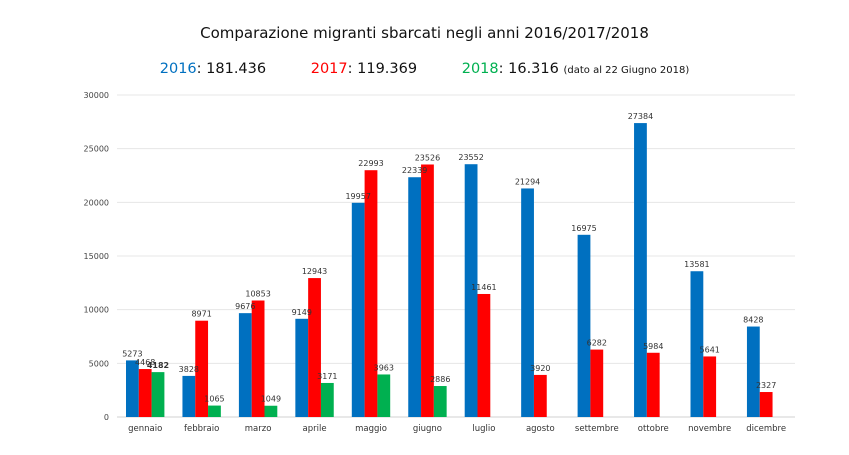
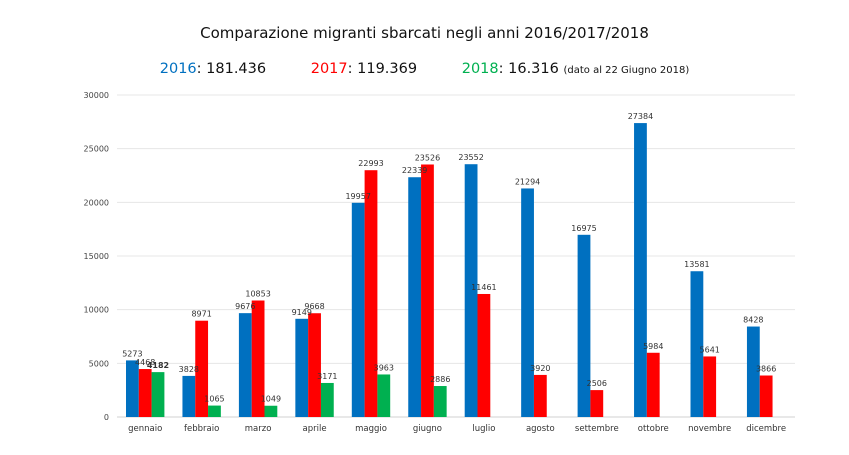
2017/aprile: 12943 -> 9668
2017/settembre: 6282 -> 2506
2017/dicembre: 2327 -> 3866
